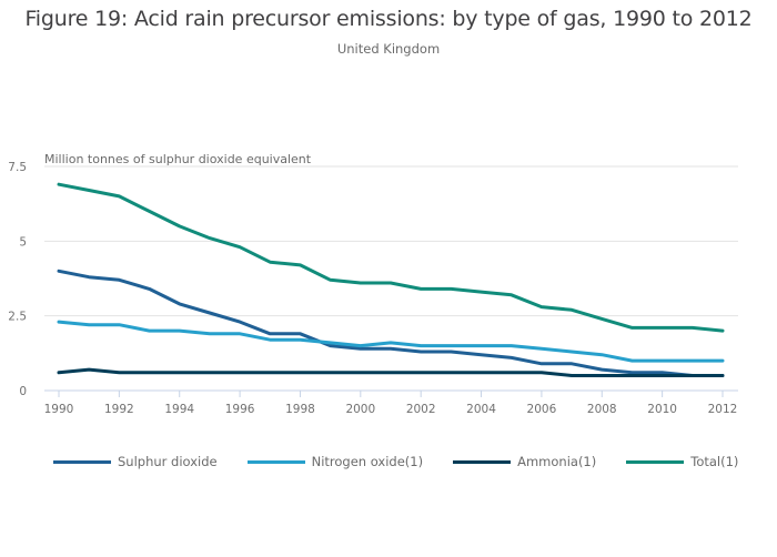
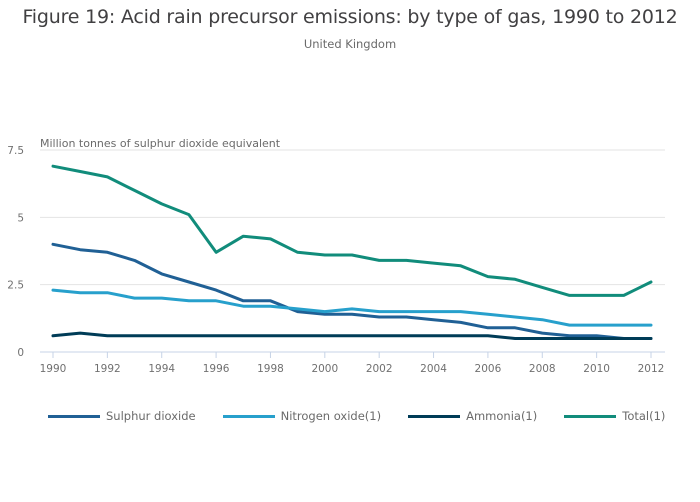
Total(1)/1996: 4.8 -> 3.7
Total(1)/2012: 2.0 -> 2.6
